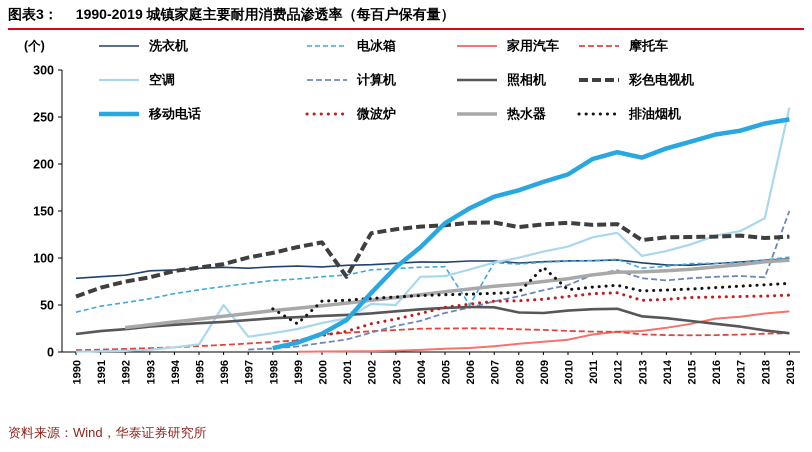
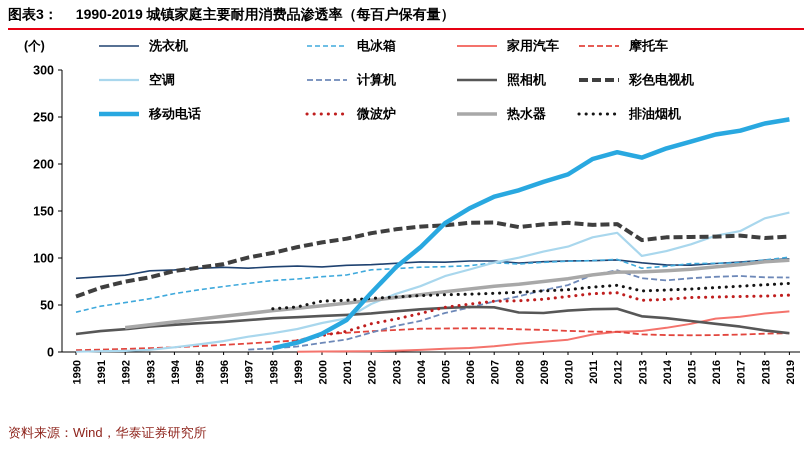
空调/1996: 50 -> 10
排油烟机/1999: 30 -> 50
彩色电视机/2001: 80 -> 120
空调/2003: 50 -> 60
空调/2004: 80 -> 70
电冰箱/2006: 50 -> 90
排油烟机/2009: 90 -> 60
空调/2019: 260 -> 150
计算机/2019: 150 -> 80
